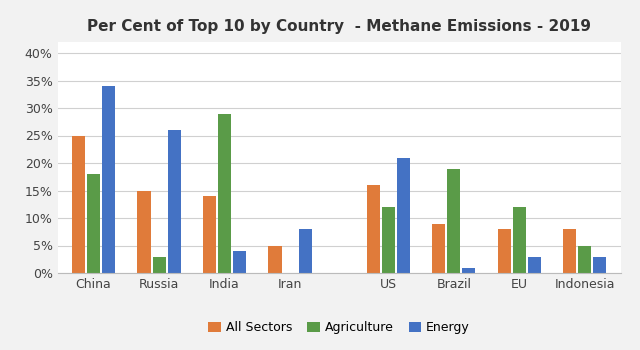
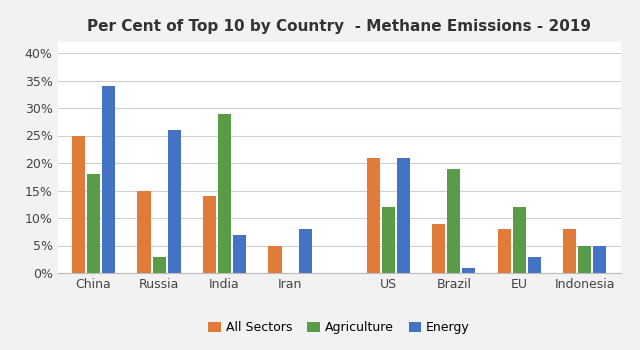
Energy/India: 4% -> 7%
All Sectors/US: 16% -> 21%
Energy/Indonesia: 3% -> 5%
